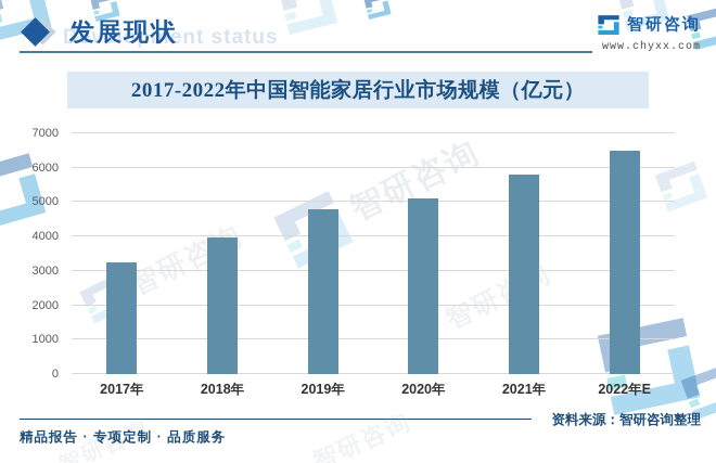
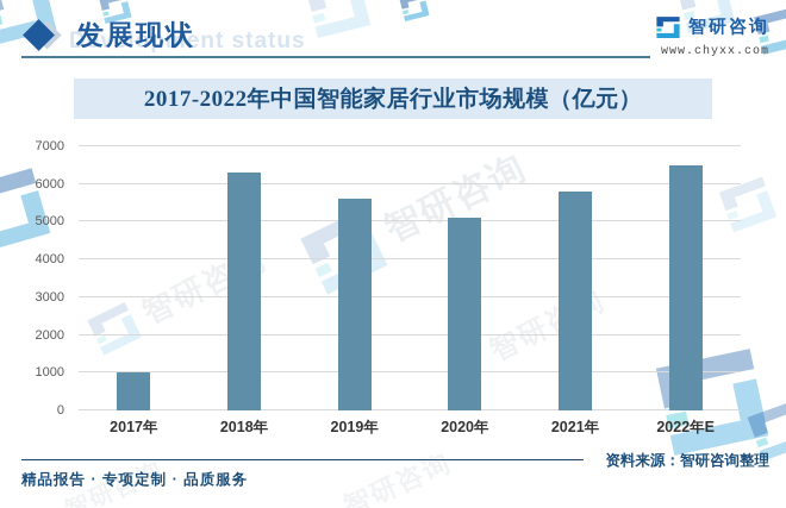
2017年: 3200 -> 1000
2018年: 4000 -> 6300
2019年: 4800 -> 5600
